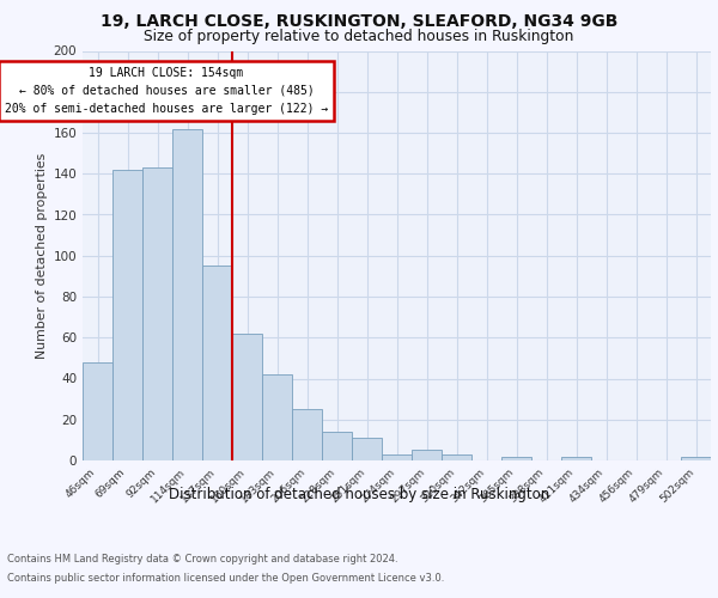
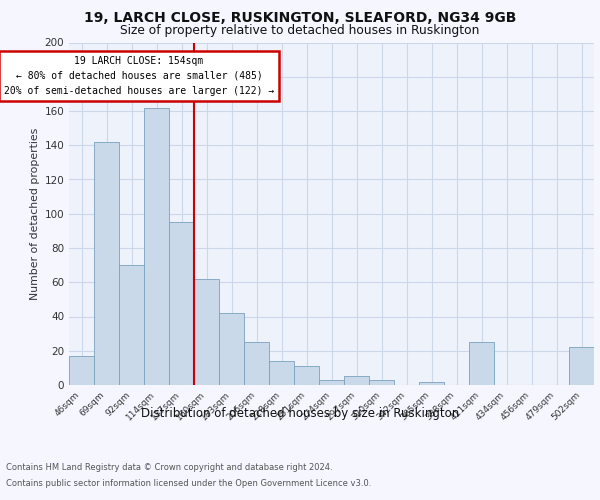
46sqm: 48 -> 17
92sqm: 143 -> 70
411sqm: 2 -> 25
502sqm: 2 -> 22
